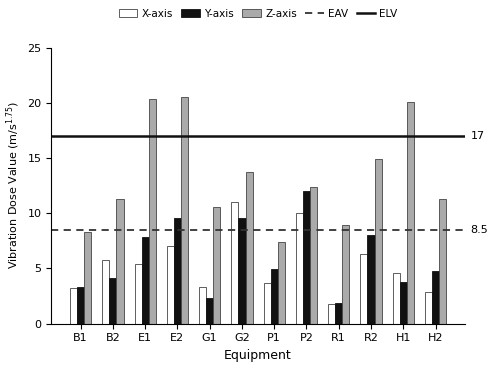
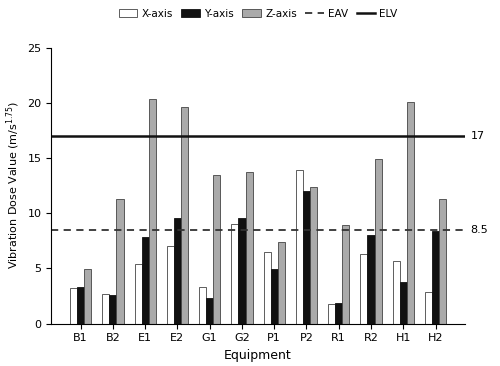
Z-axis/B1: 8.3 -> 4.9
X-axis/B2: 5.8 -> 2.7
Y-axis/B2: 4.1 -> 2.6
Z-axis/E2: 20.5 -> 19.6
Z-axis/G1: 10.6 -> 13.5
X-axis/G2: 11.0 -> 9.0
X-axis/P1: 3.7 -> 6.5
X-axis/P2: 10.0 -> 13.9
X-axis/H1: 4.6 -> 5.7
Y-axis/H2: 4.8 -> 8.4
